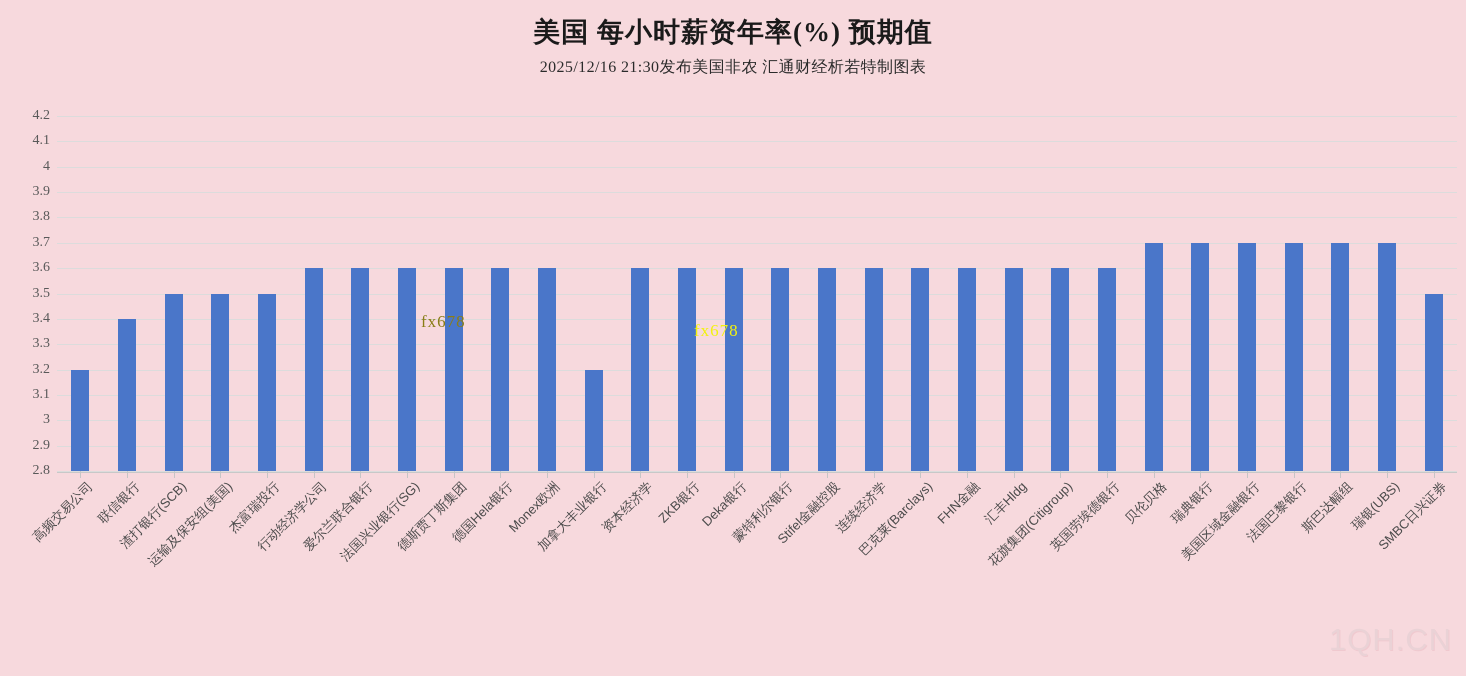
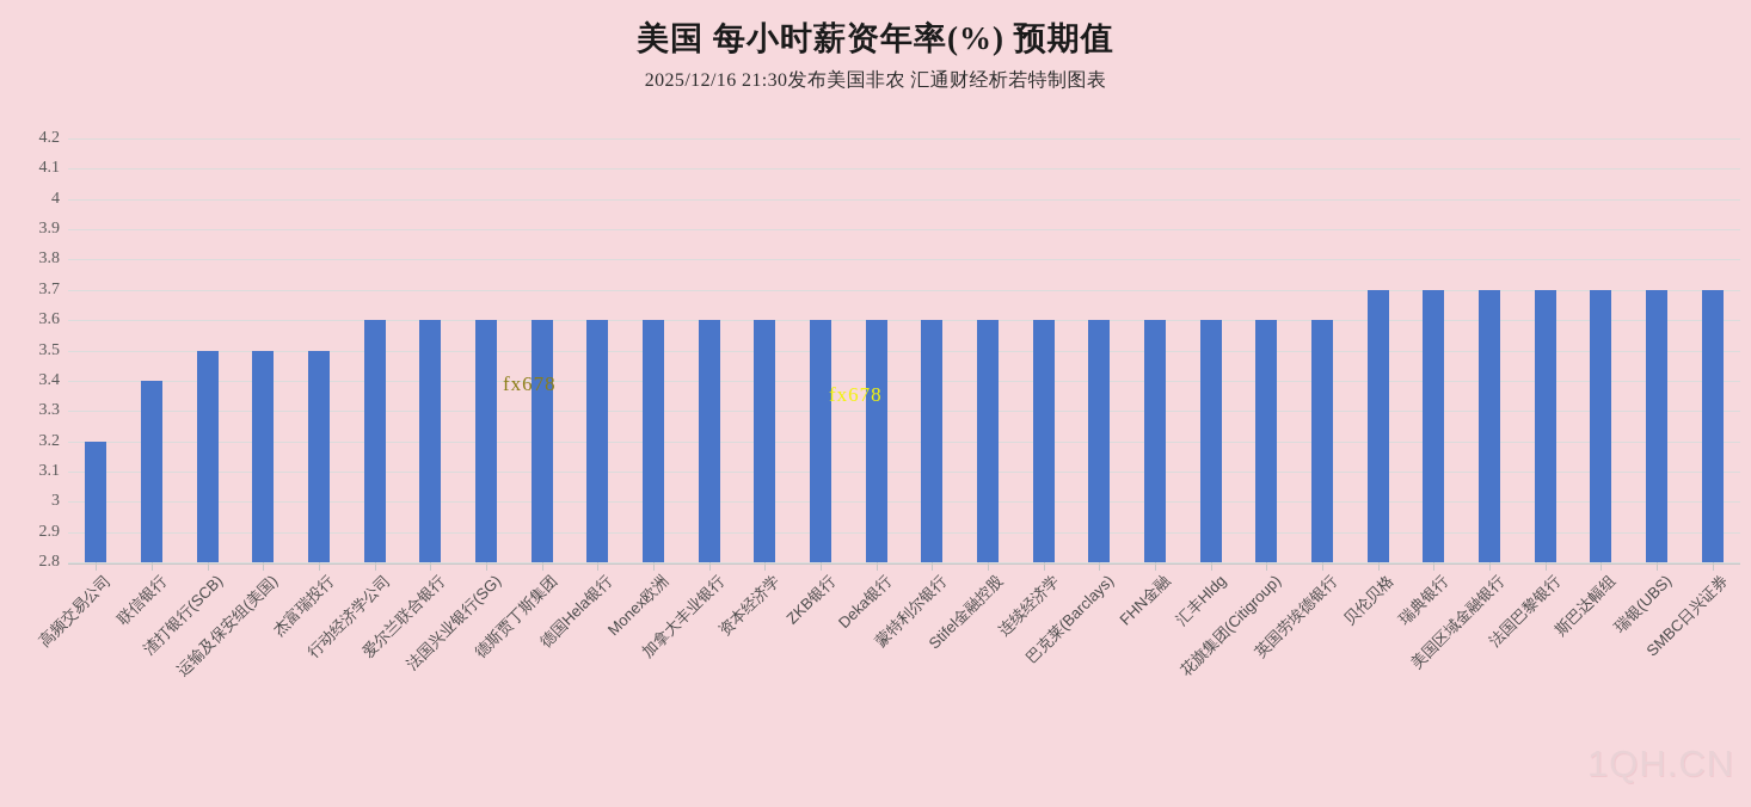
加拿大丰业银行: 3.2 -> 3.6
SMBC日兴证券: 3.5 -> 3.7
